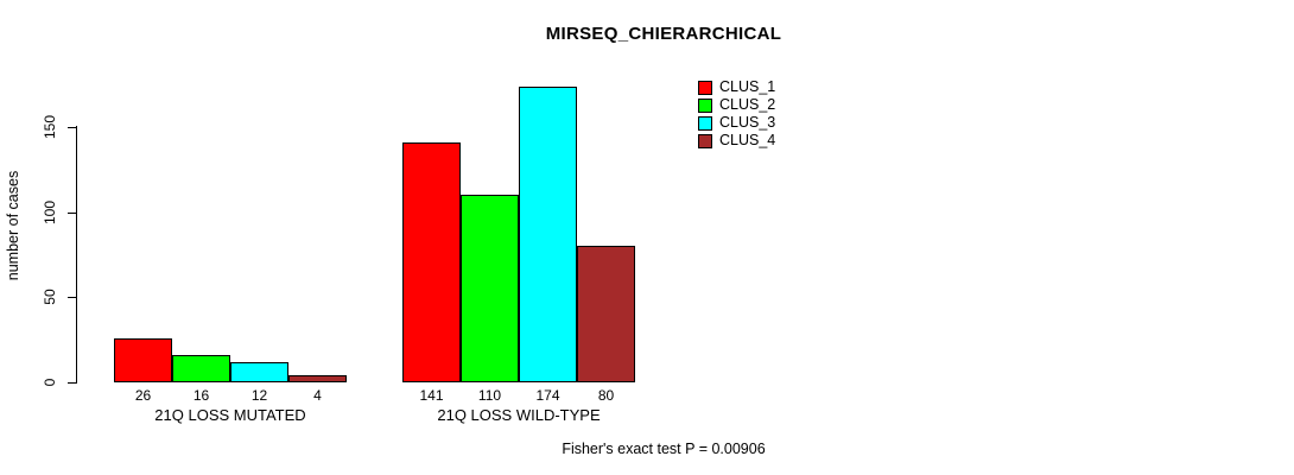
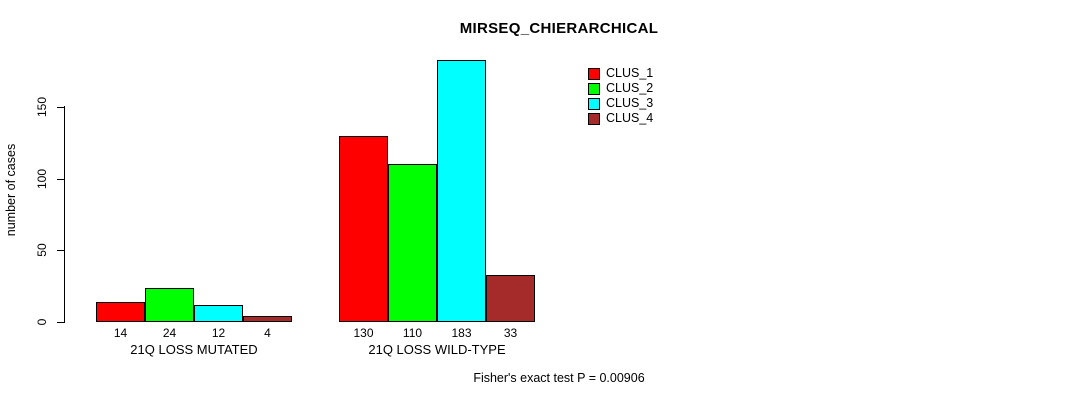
CLUS_1/21Q LOSS MUTATED: 26 -> 14
CLUS_2/21Q LOSS MUTATED: 16 -> 24
CLUS_1/21Q LOSS WILD-TYPE: 141 -> 130
CLUS_3/21Q LOSS WILD-TYPE: 174 -> 183
CLUS_4/21Q LOSS WILD-TYPE: 80 -> 33
